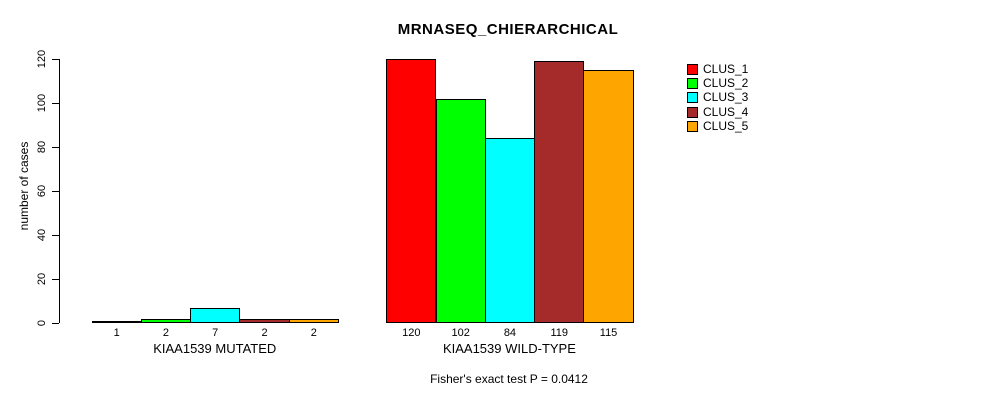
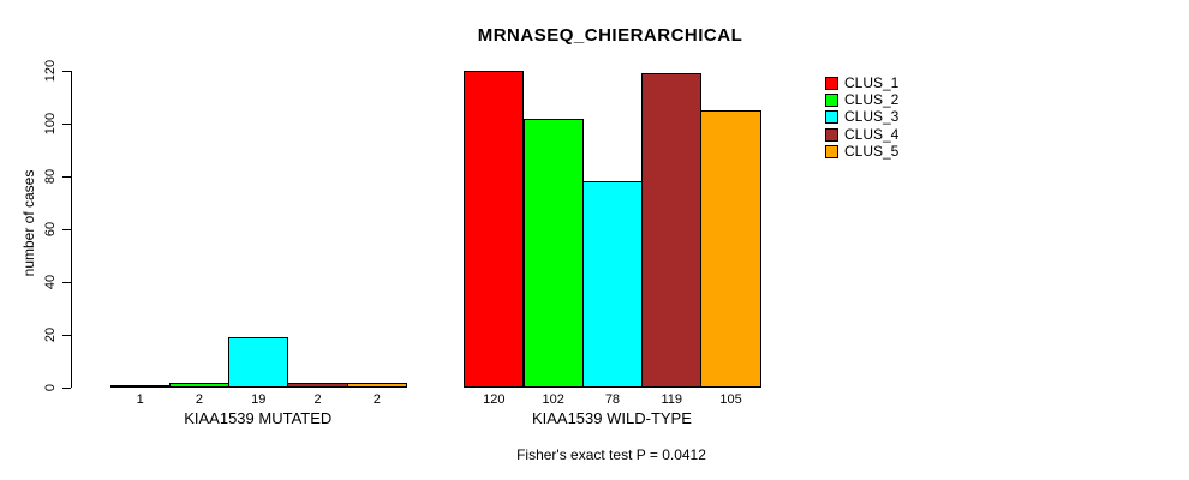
CLUS_3/KIAA1539 MUTATED: 7 -> 19
CLUS_3/KIAA1539 WILD-TYPE: 84 -> 78
CLUS_5/KIAA1539 WILD-TYPE: 115 -> 105
